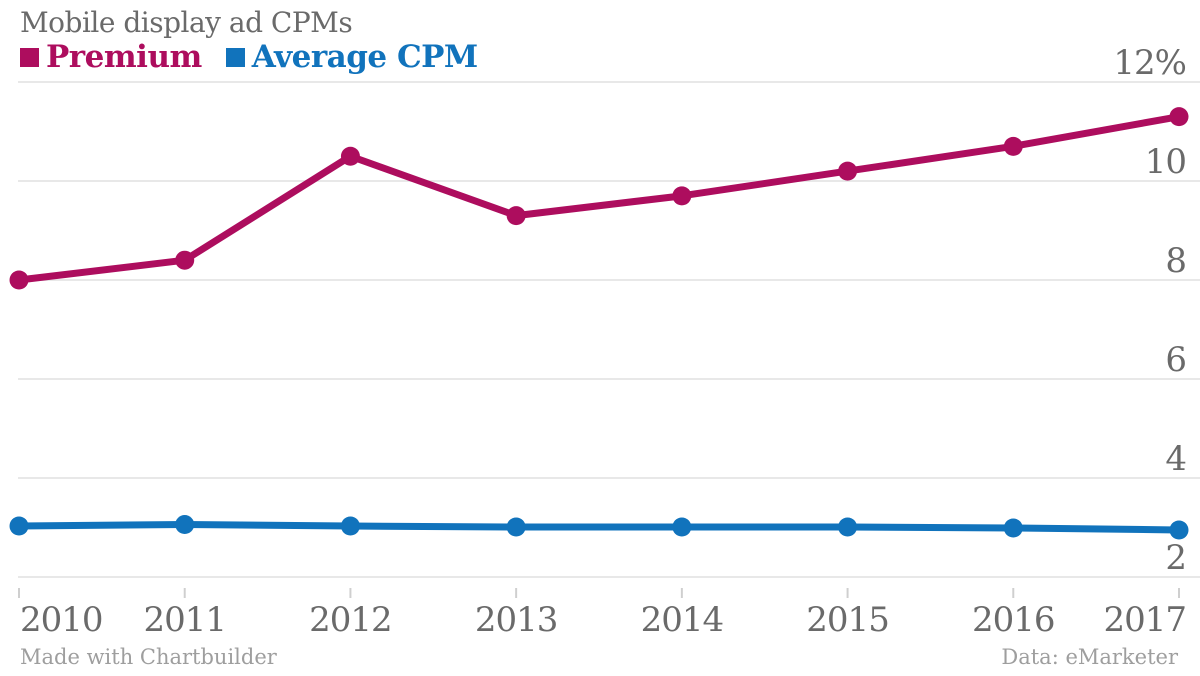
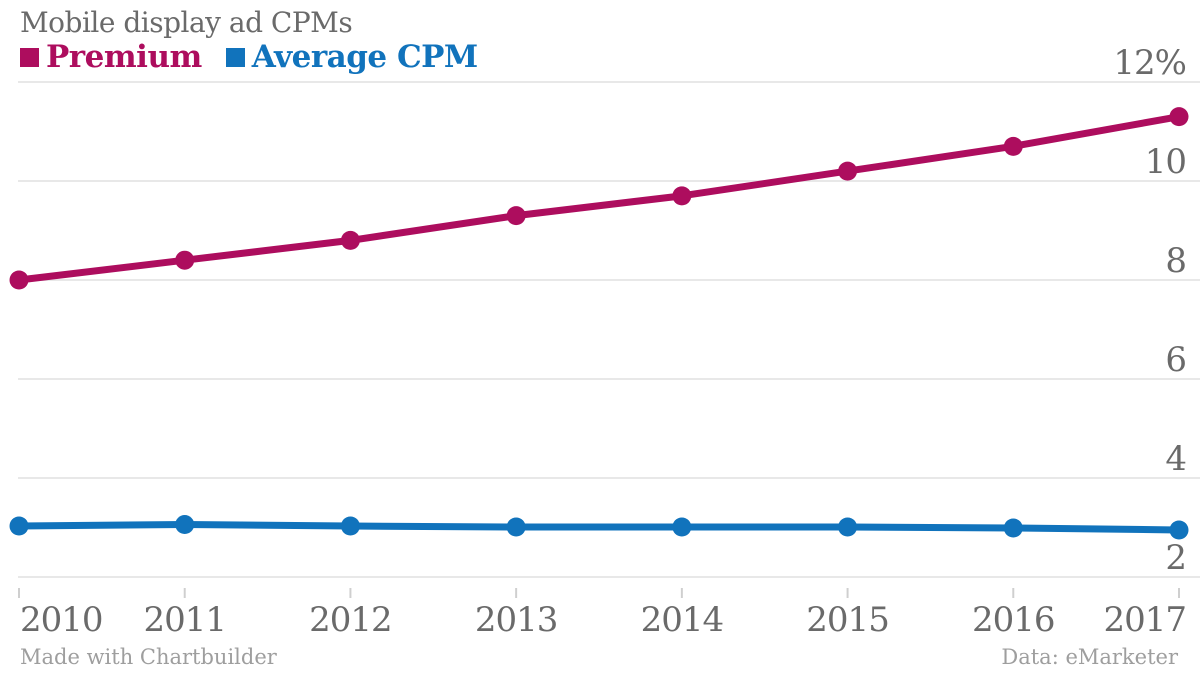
Premium/2012: 10.5% -> 8.8%
